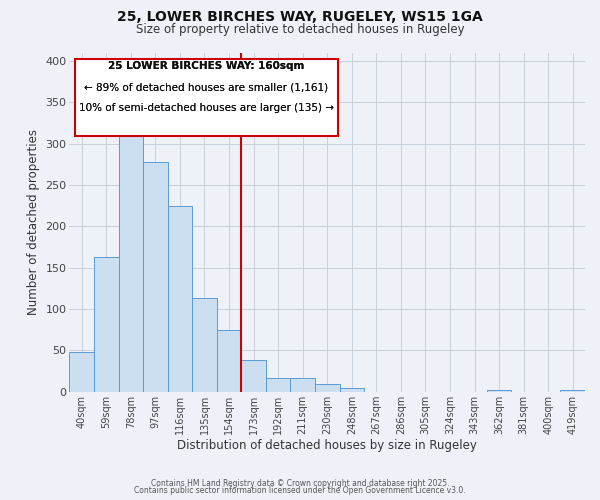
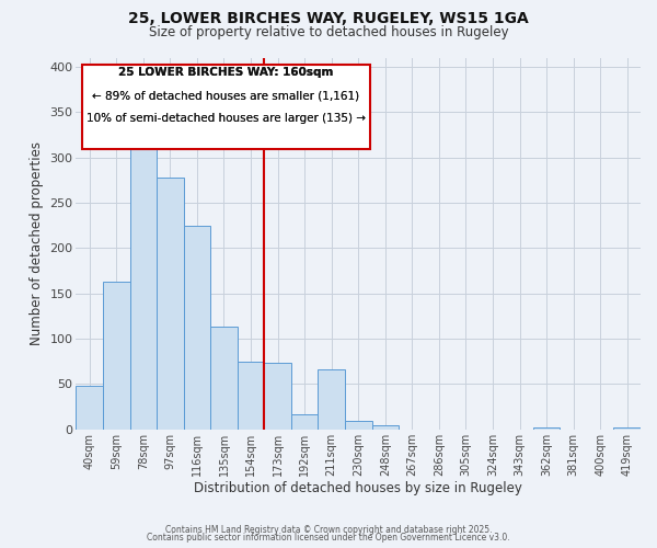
173sqm: 38 -> 74
211sqm: 17 -> 66
